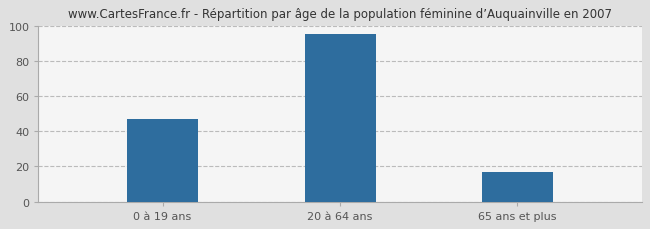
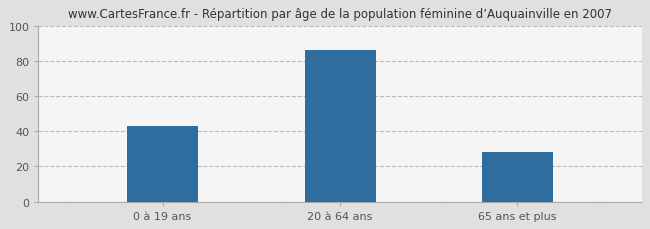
0 à 19 ans: 47 -> 43
20 à 64 ans: 95 -> 86
65 ans et plus: 17 -> 28
